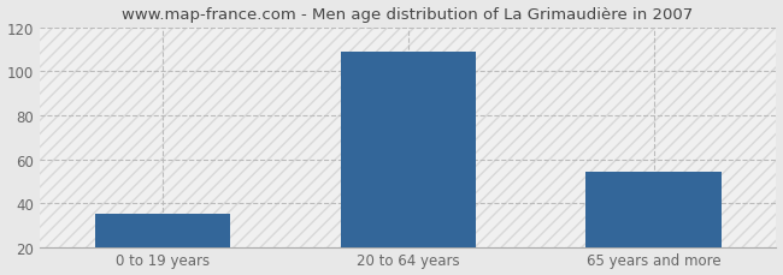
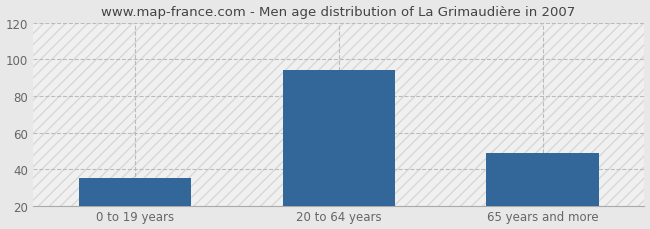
20 to 64 years: 109 -> 94
65 years and more: 54 -> 49
